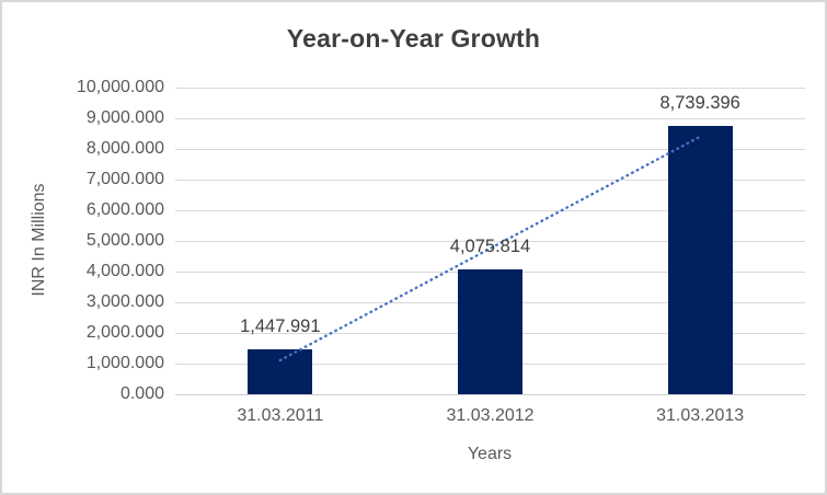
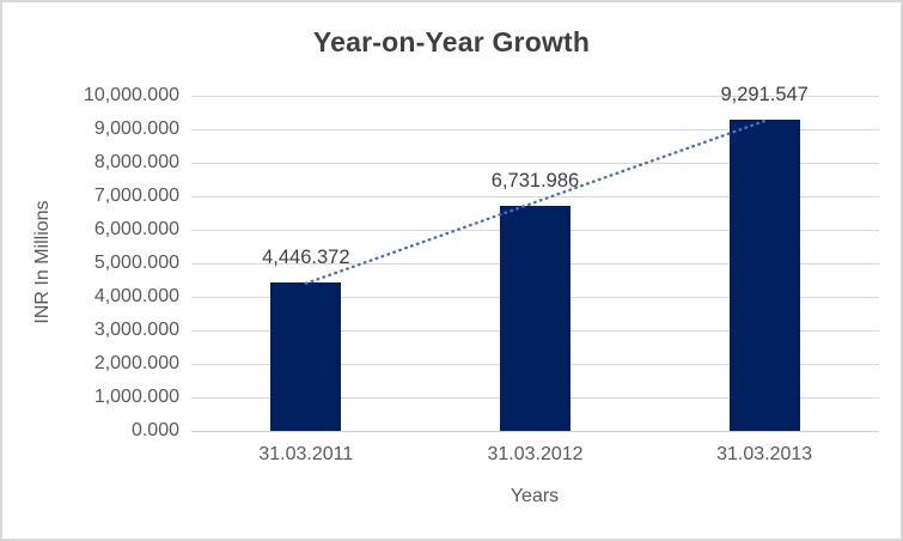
31.03.2011: 1,447.991 -> 4,446.372
31.03.2012: 4,075.814 -> 6,731.986
31.03.2013: 8,739.396 -> 9,291.547
